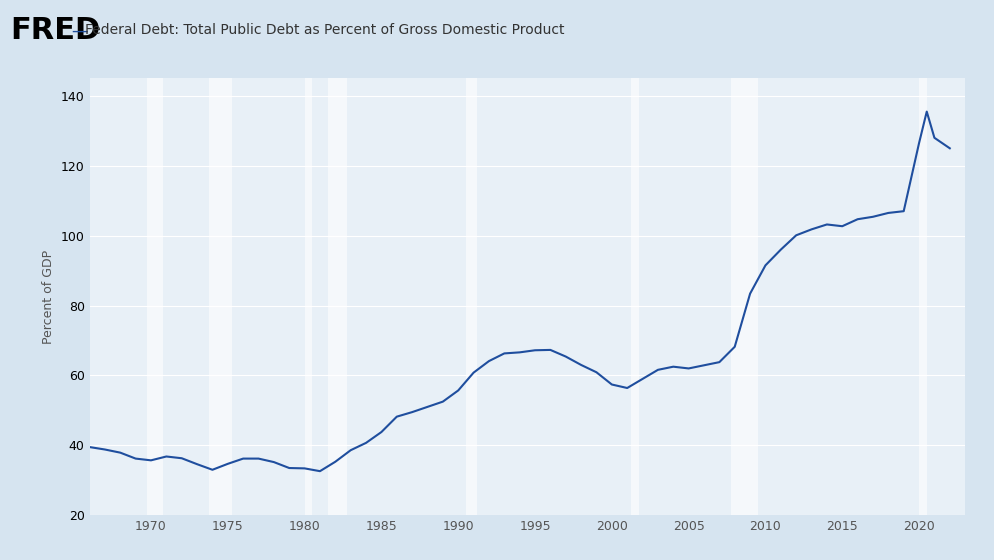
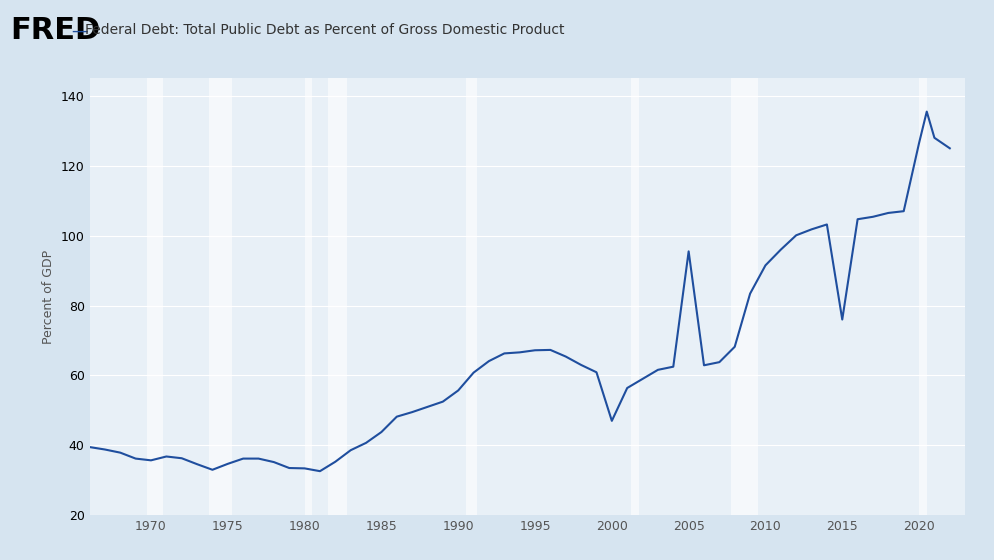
2000: 57.4 -> 47.0
2005: 62.0 -> 95.5
2015: 102.7 -> 76.0
